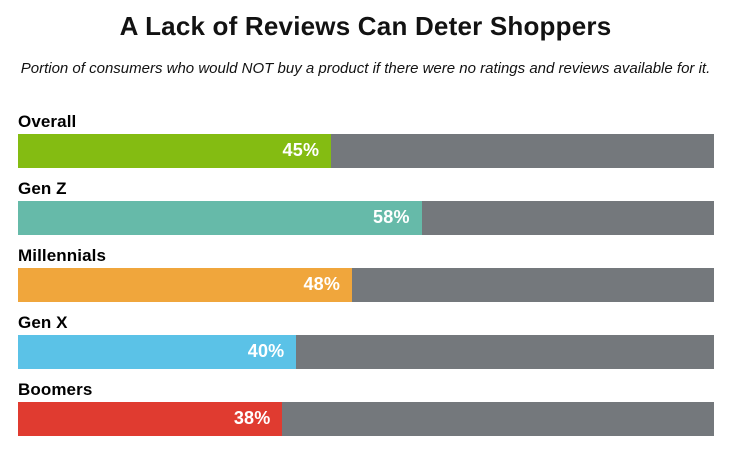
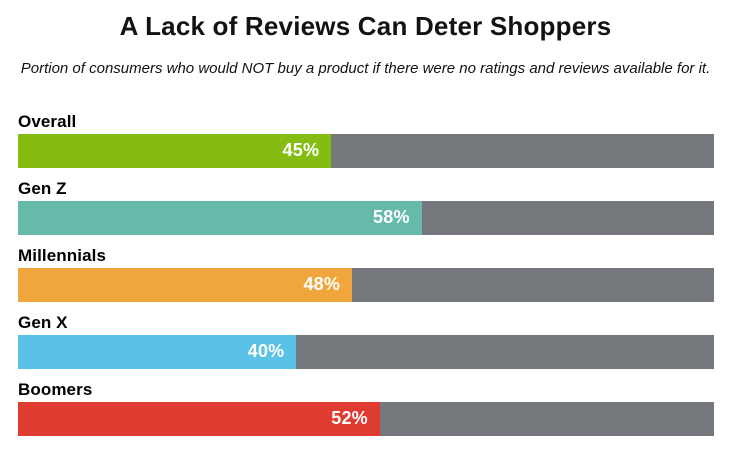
Boomers: 38% -> 52%
